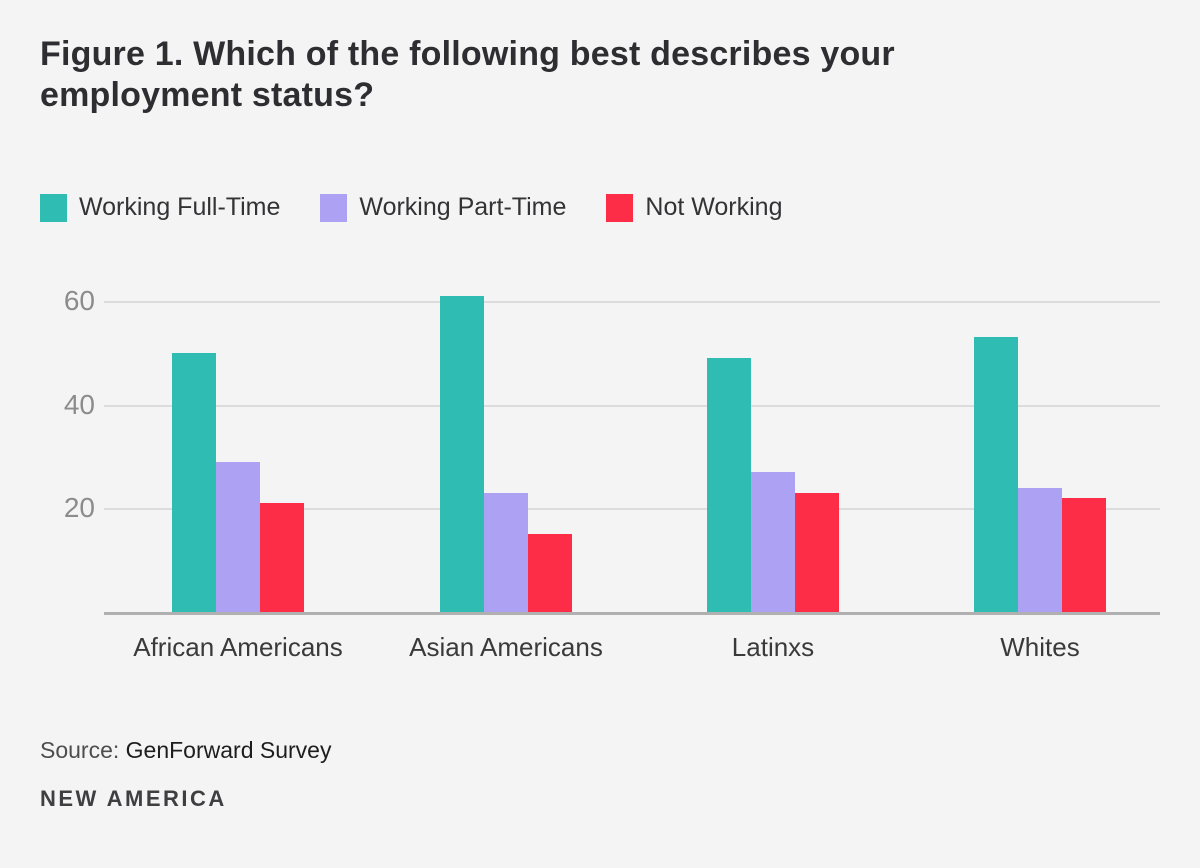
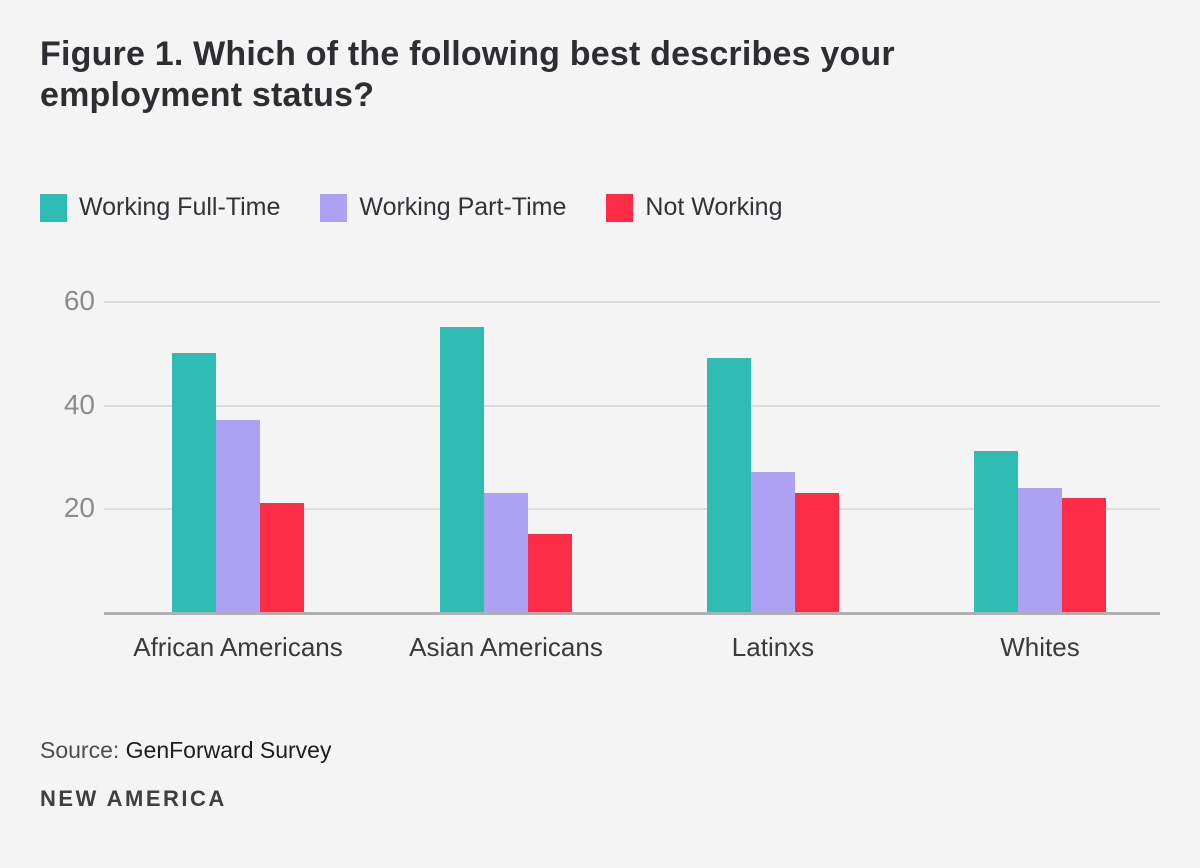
Working Part-Time/African Americans: 29 -> 37
Working Full-Time/Asian Americans: 61 -> 55
Working Full-Time/Whites: 53 -> 31
